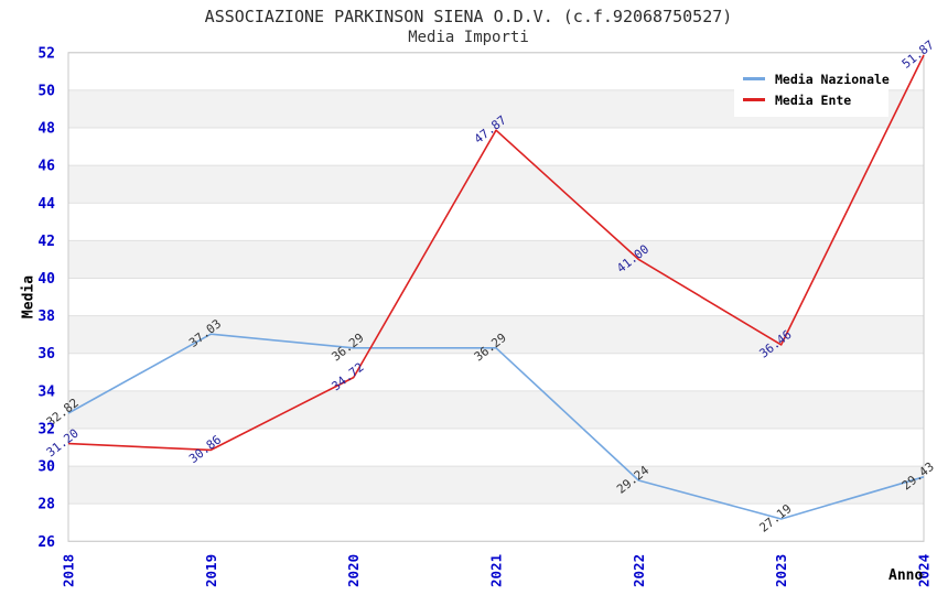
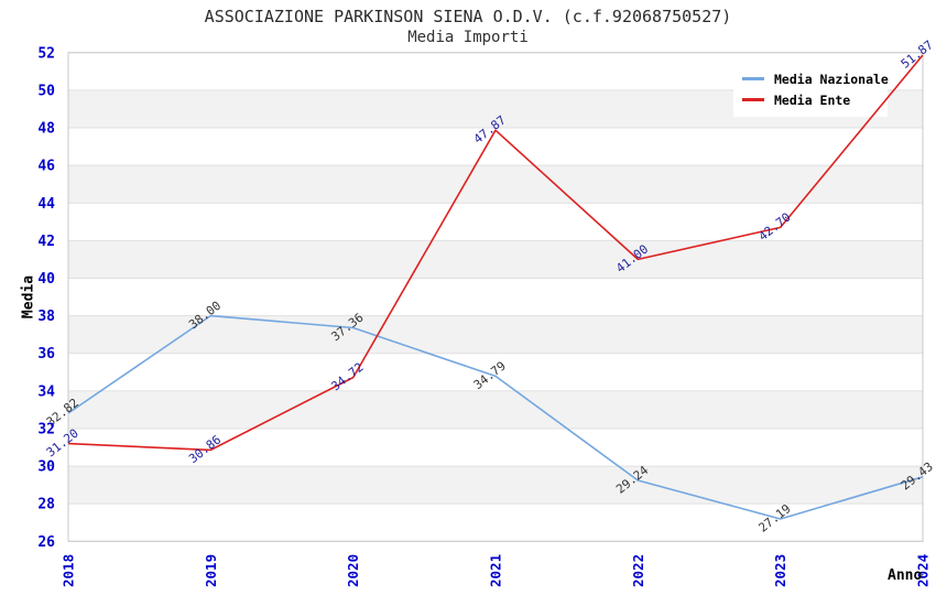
Media Nazionale/2019: 37.03 -> 38.00
Media Nazionale/2020: 36.29 -> 37.36
Media Nazionale/2021: 36.29 -> 34.79
Media Ente/2023: 36.46 -> 42.70
